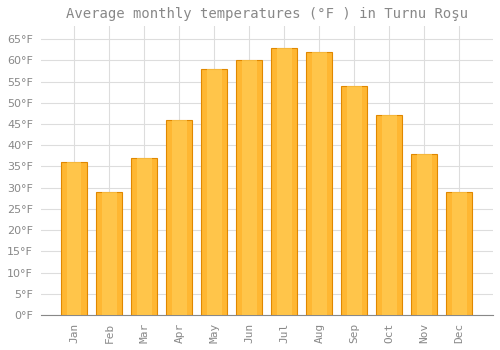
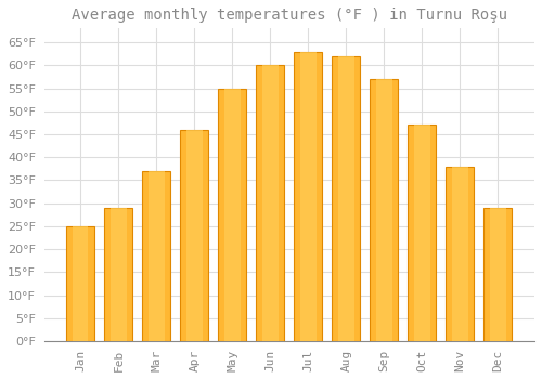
Jan: 36°F -> 25°F
May: 58°F -> 55°F
Sep: 54°F -> 57°F
